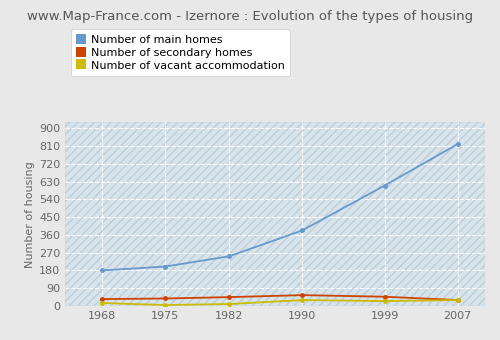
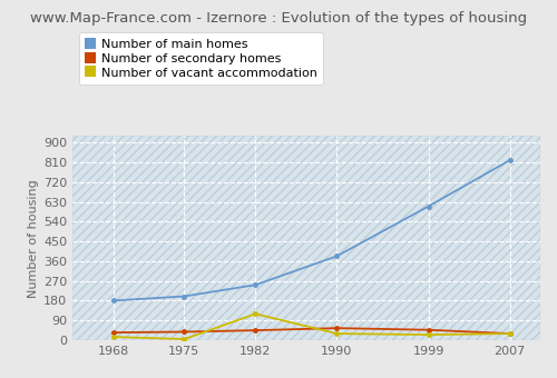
Number of vacant accommodation/1982: 10 -> 120
